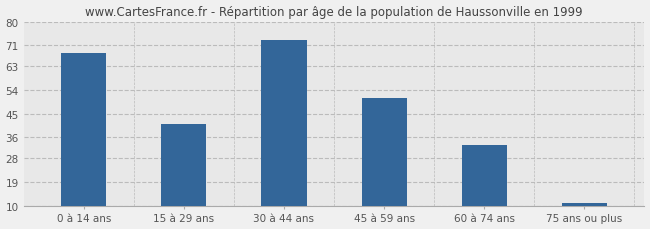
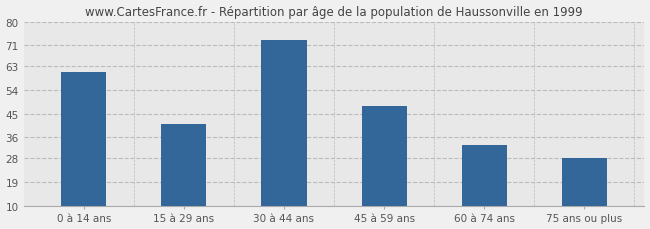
0 à 14 ans: 68 -> 61
45 à 59 ans: 51 -> 48
75 ans ou plus: 11 -> 28
